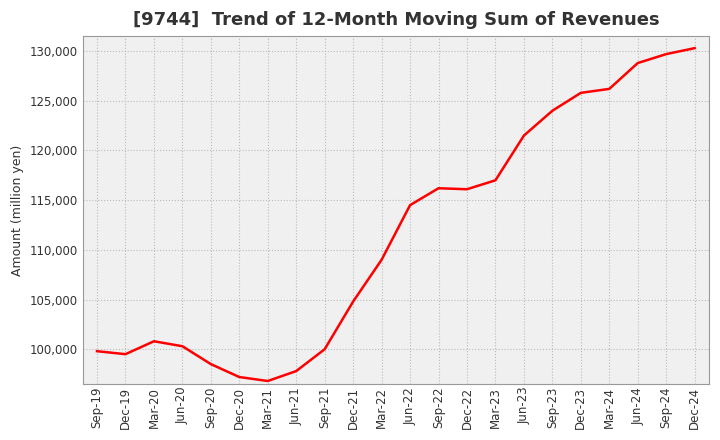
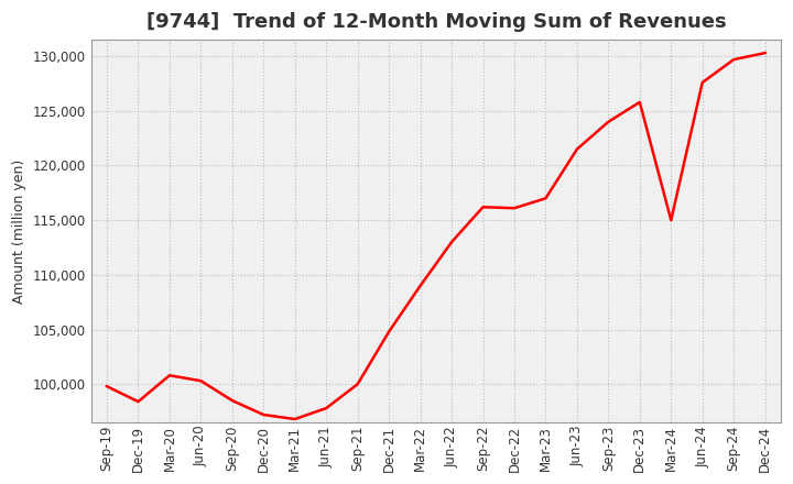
Dec-19: 99,500 -> 98,400
Jun-22: 114,500 -> 113,000
Mar-24: 126,200 -> 115,000
Jun-24: 128,800 -> 127,600
